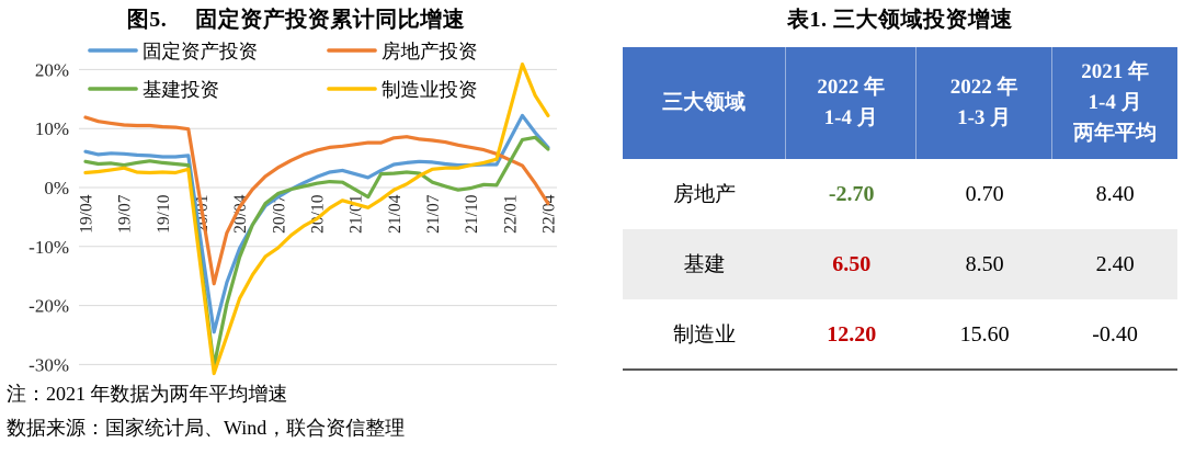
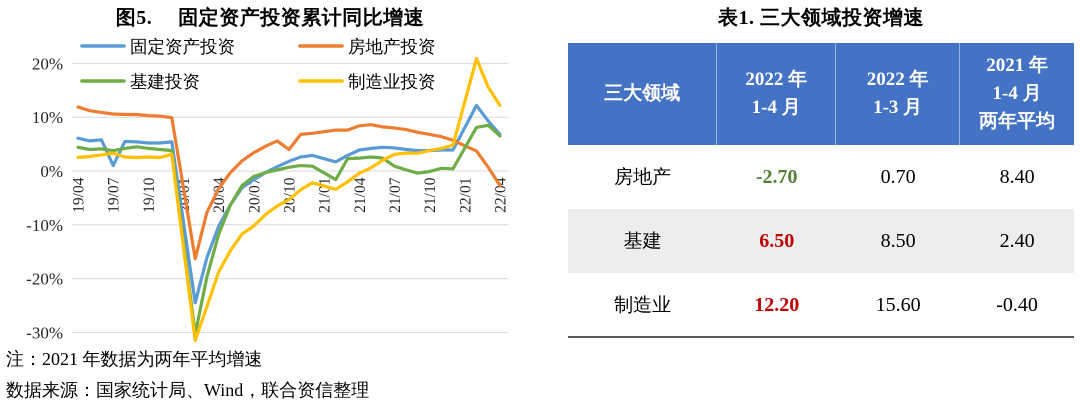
固定资产投资/19/07: 6% -> 1%
房地产投资/20/10: 6% -> 4%
